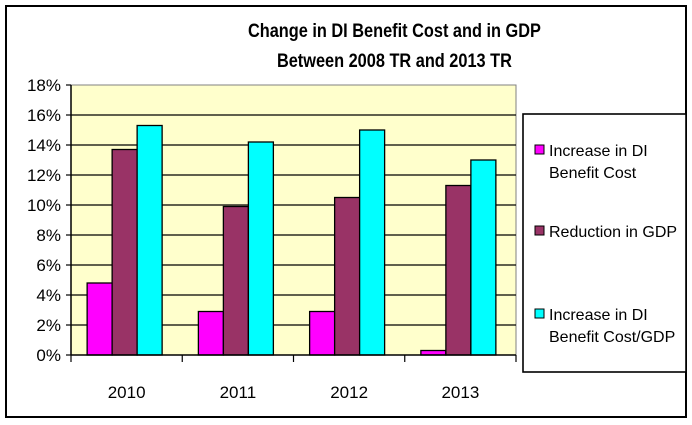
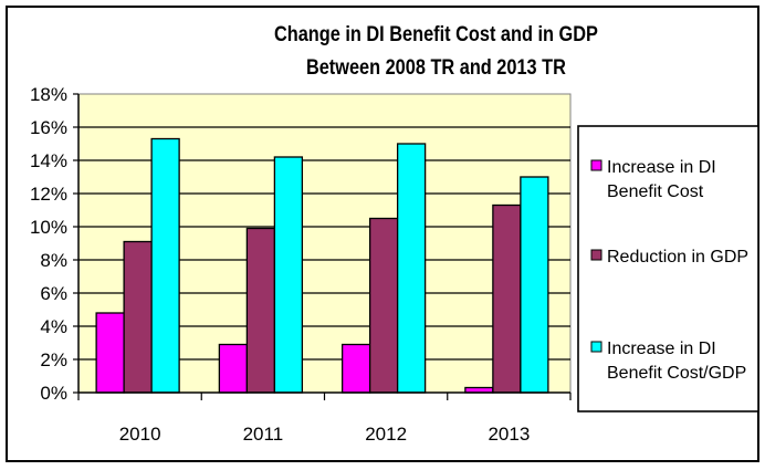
Reduction in GDP/2010: 13.7% -> 9.1%
